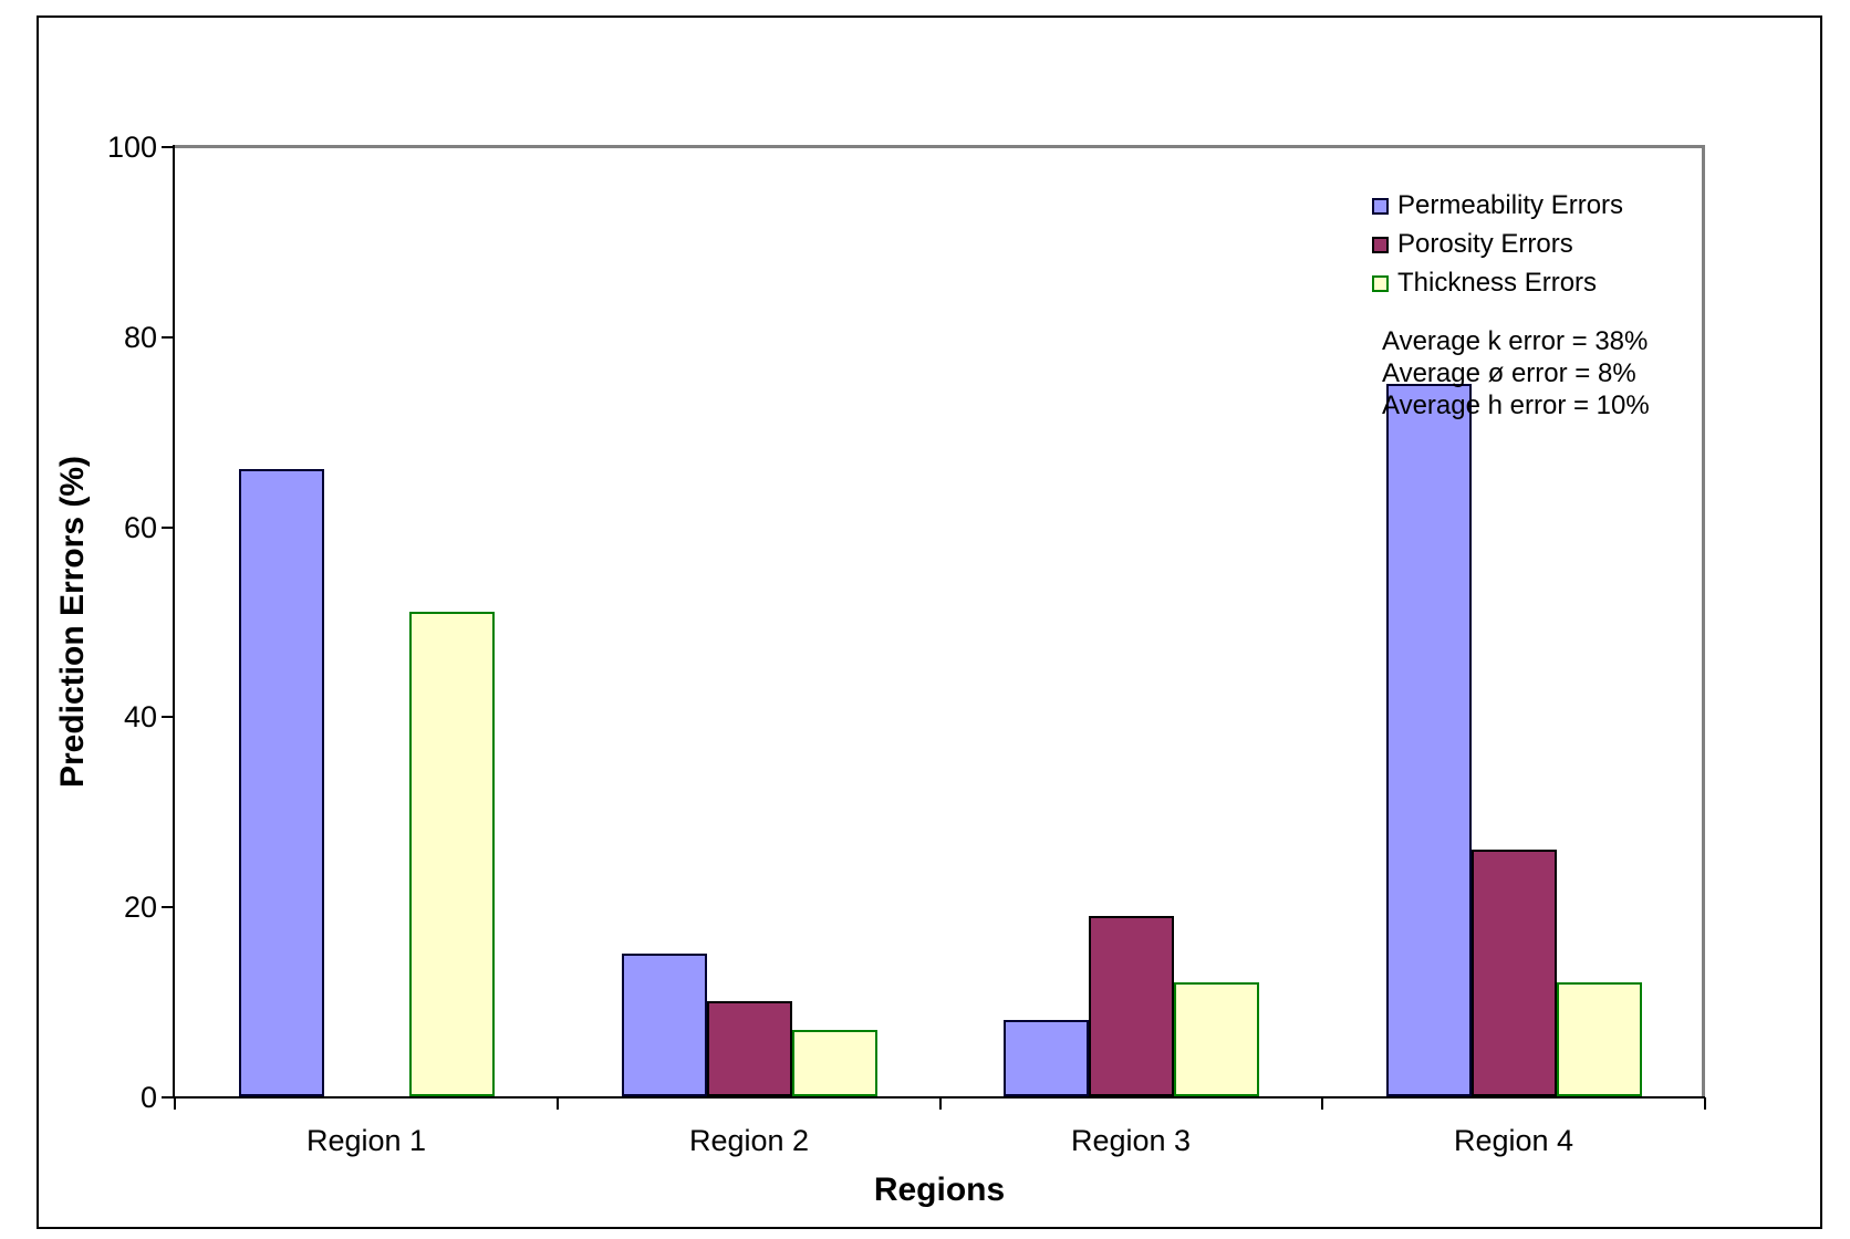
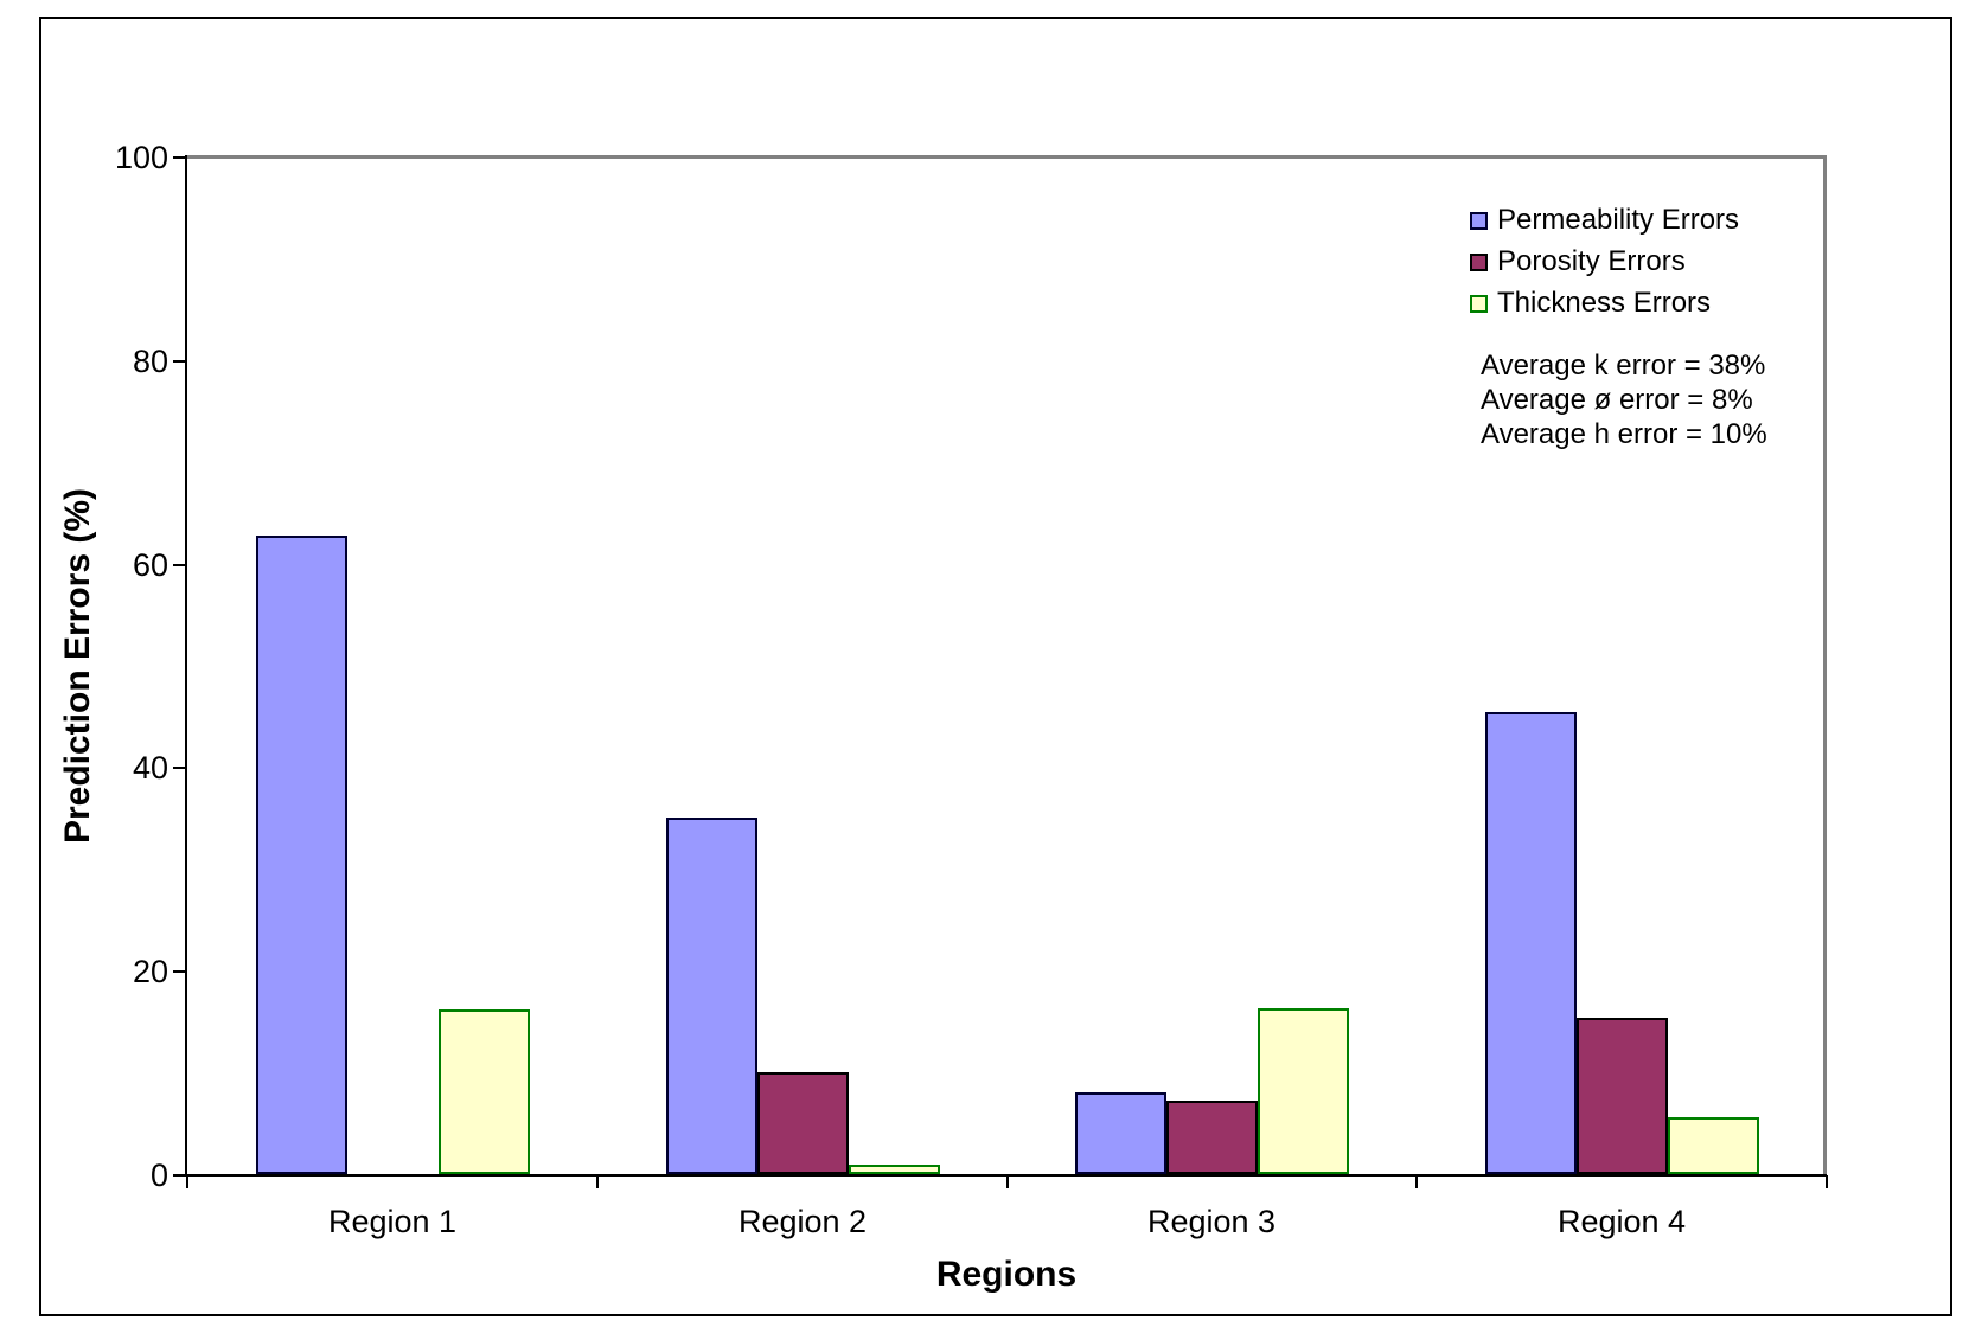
Permeability Errors/Region 1: 66 -> 63
Thickness Errors/Region 1: 51 -> 16
Permeability Errors/Region 2: 15 -> 35
Thickness Errors/Region 2: 7 -> 1
Porosity Errors/Region 3: 19 -> 7
Thickness Errors/Region 3: 12 -> 16
Permeability Errors/Region 4: 75 -> 45
Porosity Errors/Region 4: 26 -> 15
Thickness Errors/Region 4: 12 -> 6
